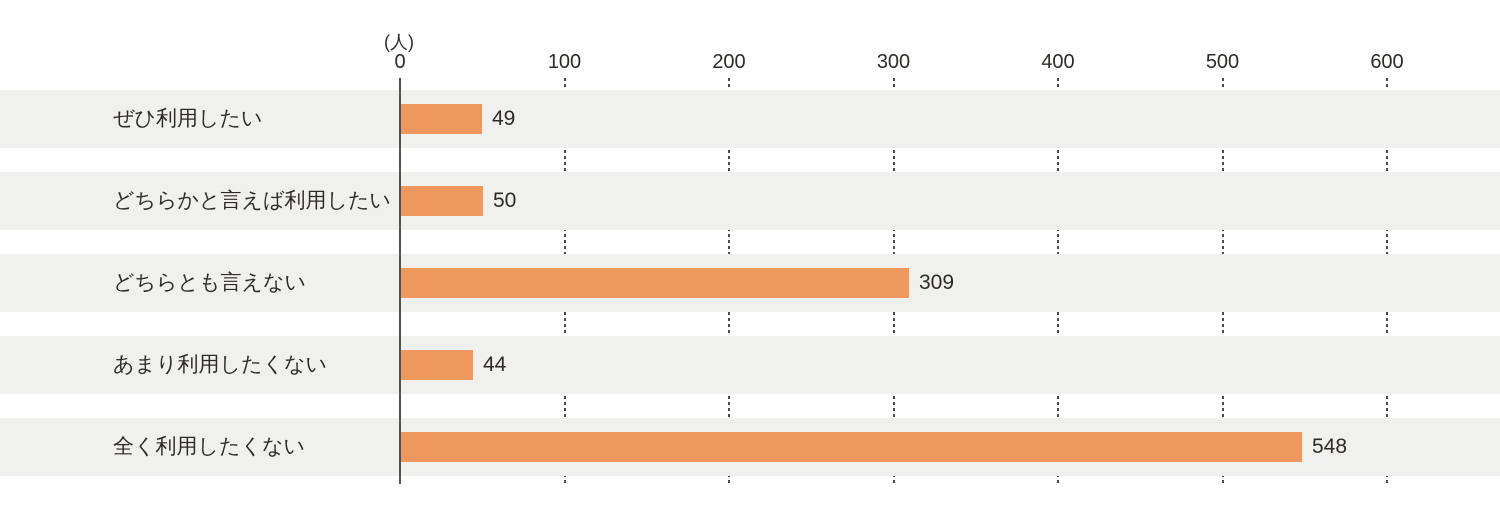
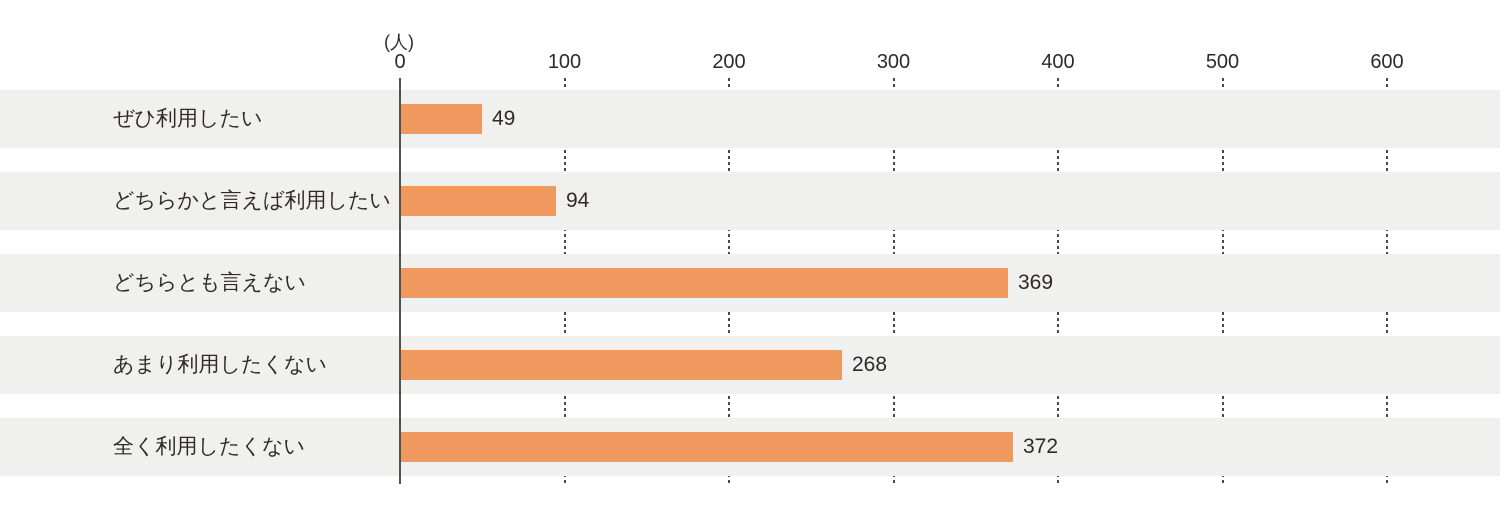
どちらかと言えば利用したい: 50 -> 94
どちらとも言えない: 309 -> 369
あまり利用したくない: 44 -> 268
全く利用したくない: 548 -> 372
